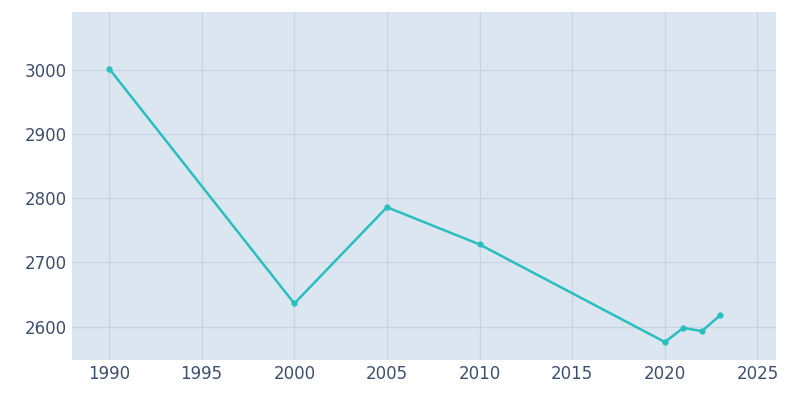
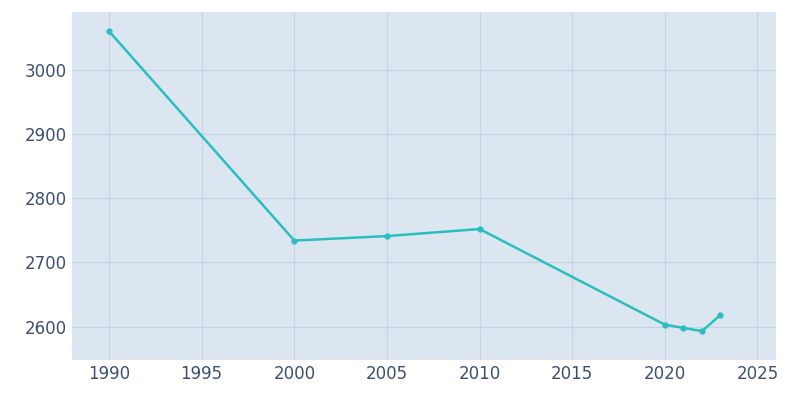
1990: 3002 -> 3060
2000: 2636 -> 2734
2005: 2786 -> 2741
2010: 2728 -> 2752
2020: 2576 -> 2603
